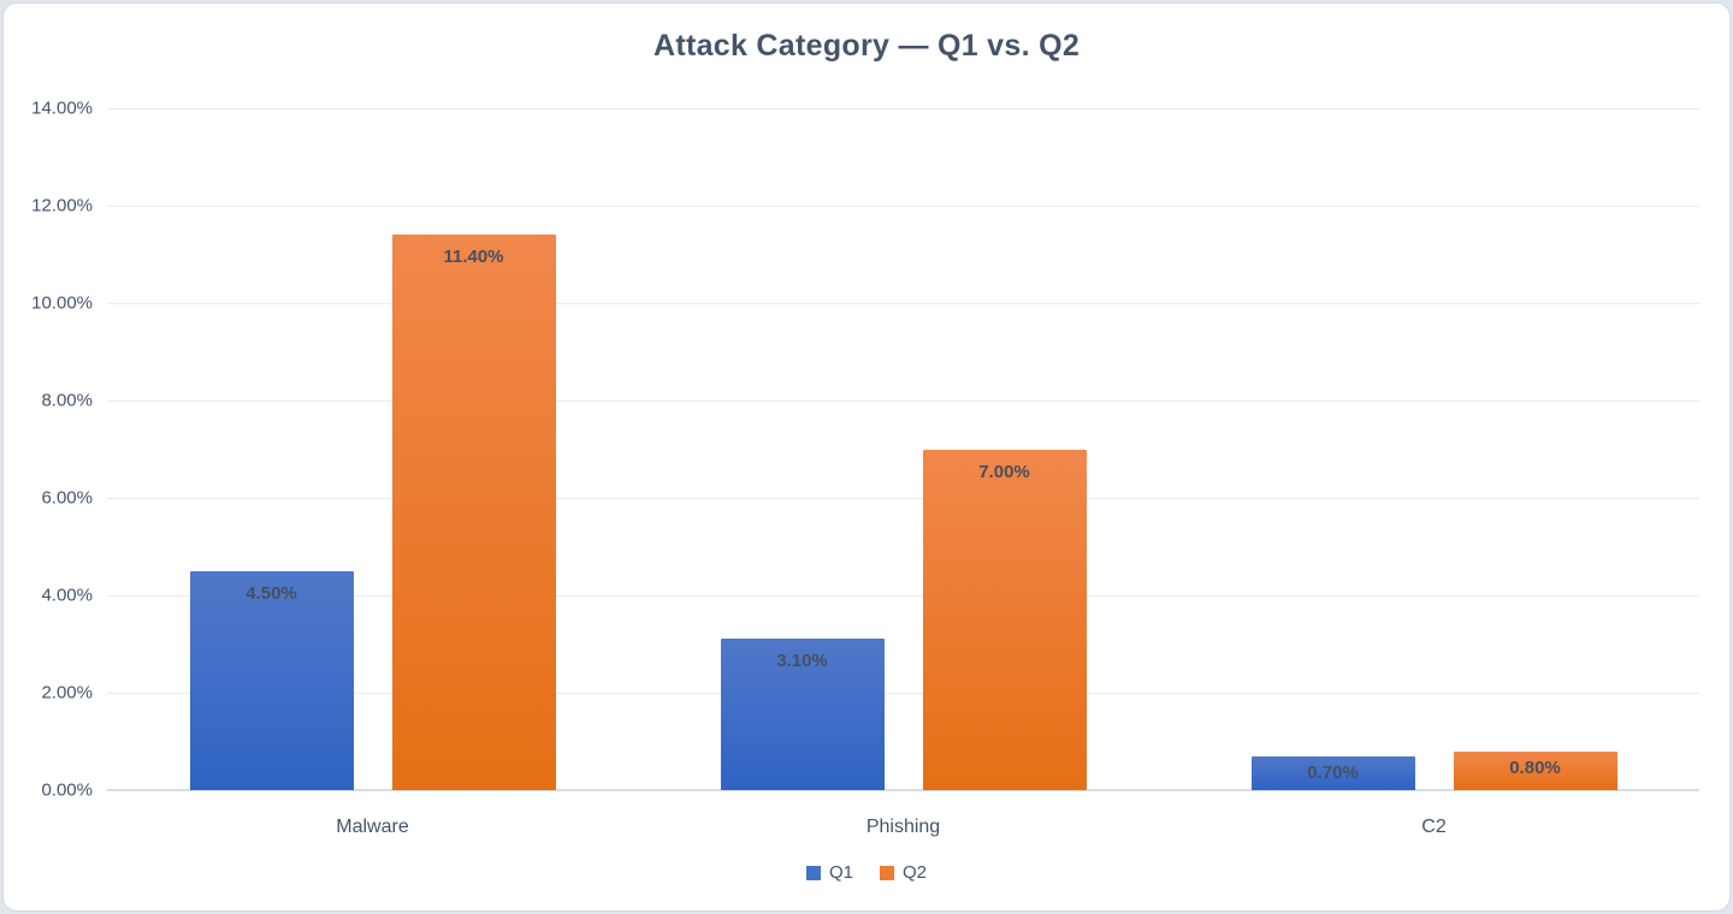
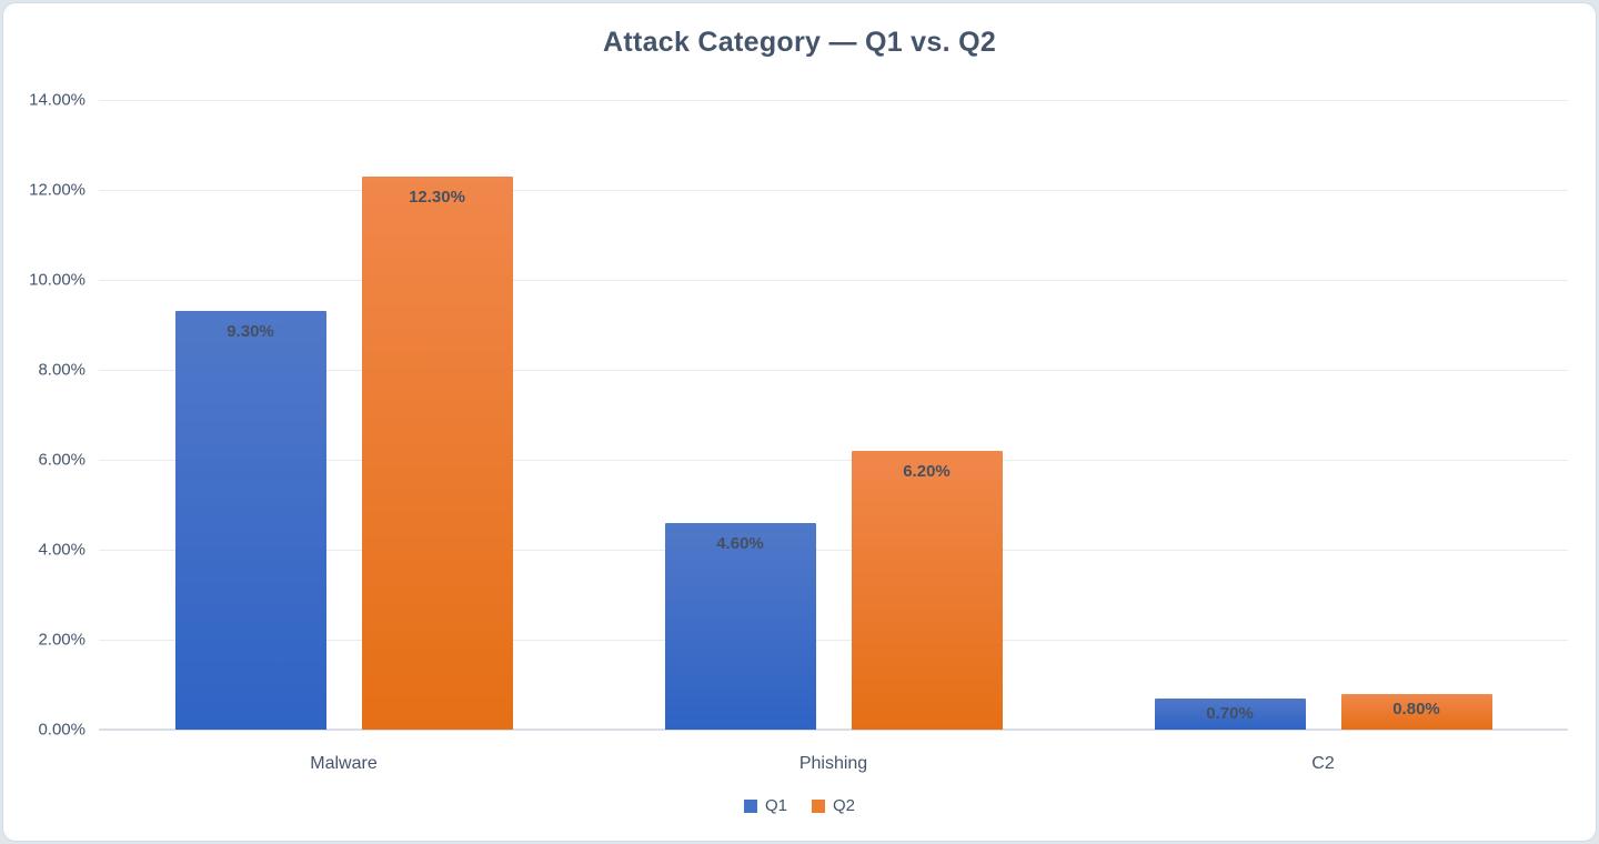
Q1/Malware: 4.50% -> 9.30%
Q2/Malware: 11.40% -> 12.30%
Q1/Phishing: 3.10% -> 4.60%
Q2/Phishing: 7.00% -> 6.20%
